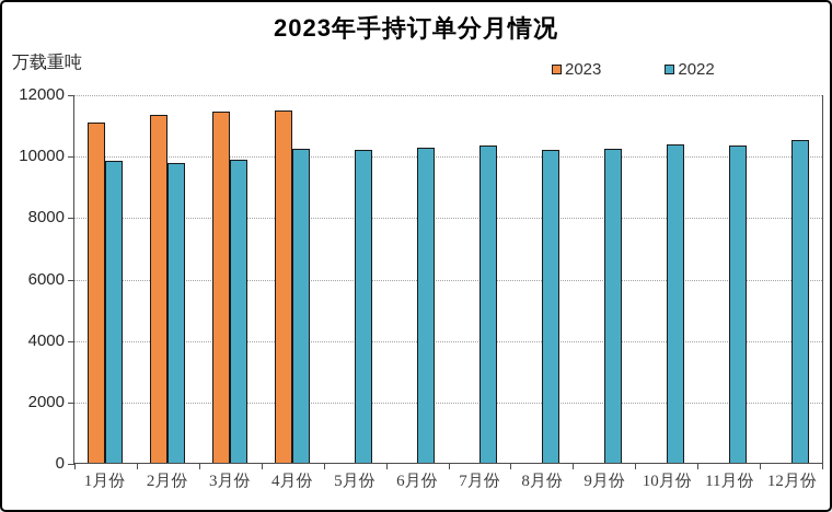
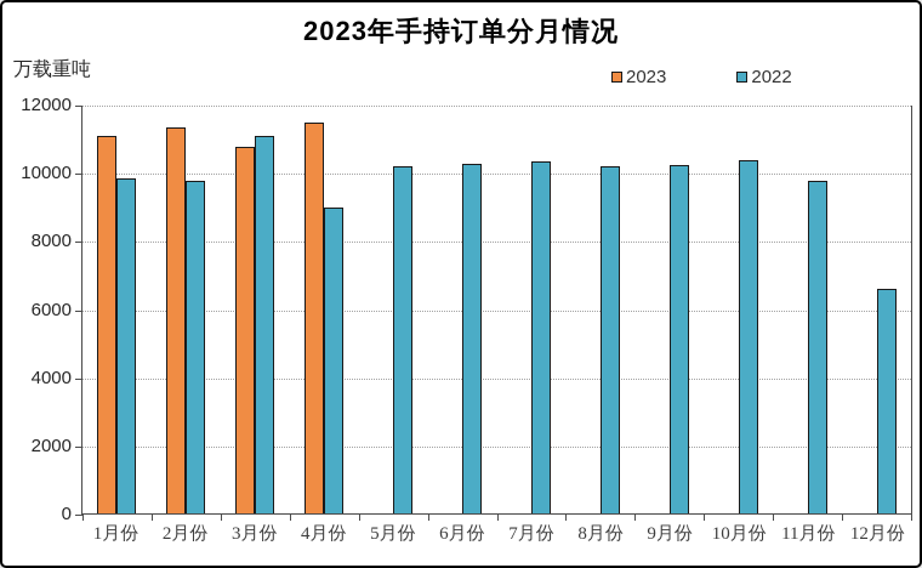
2023/3月份: 11400 -> 10800
2022/3月份: 9900 -> 11100
2022/4月份: 10200 -> 9000
2022/11月份: 10400 -> 9800
2022/12月份: 10600 -> 6600
